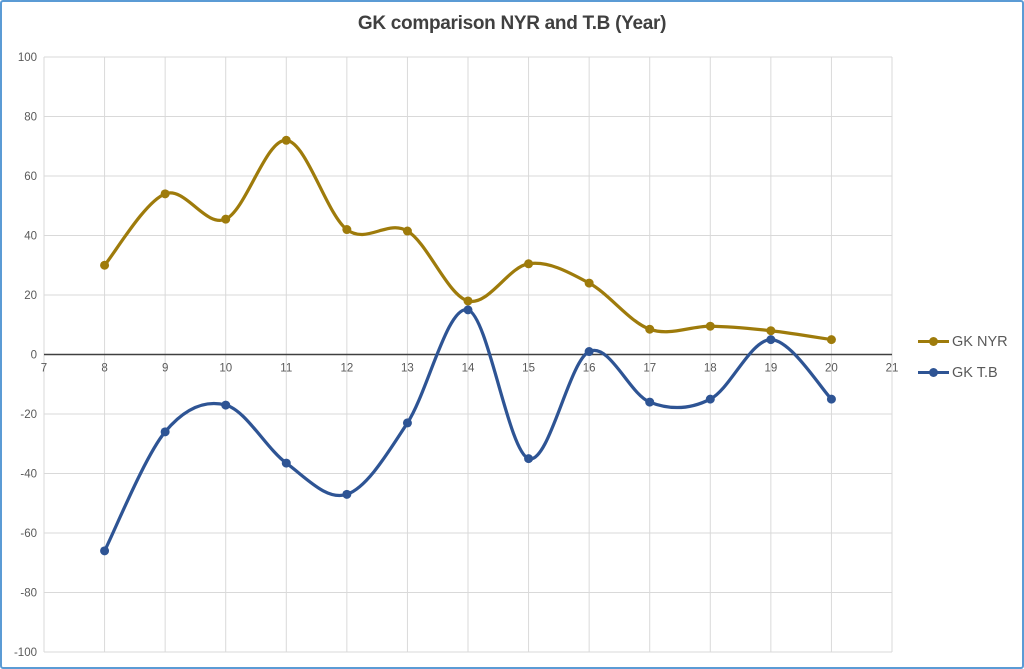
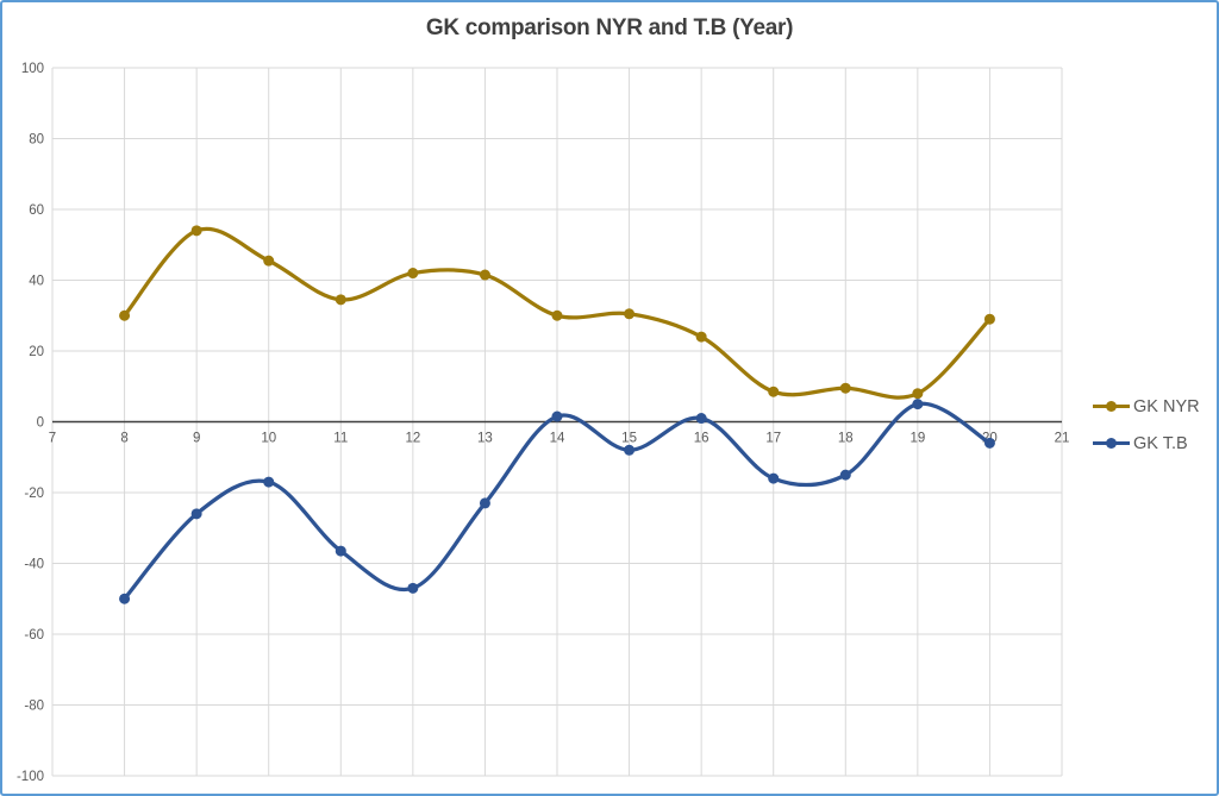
GK T.B/8: -66 -> -50
GK NYR/11: 72 -> 34
GK NYR/14: 18 -> 30
GK T.B/14: 15 -> 2
GK T.B/15: -35 -> -8
GK NYR/20: 5 -> 29
GK T.B/20: -15 -> -6
